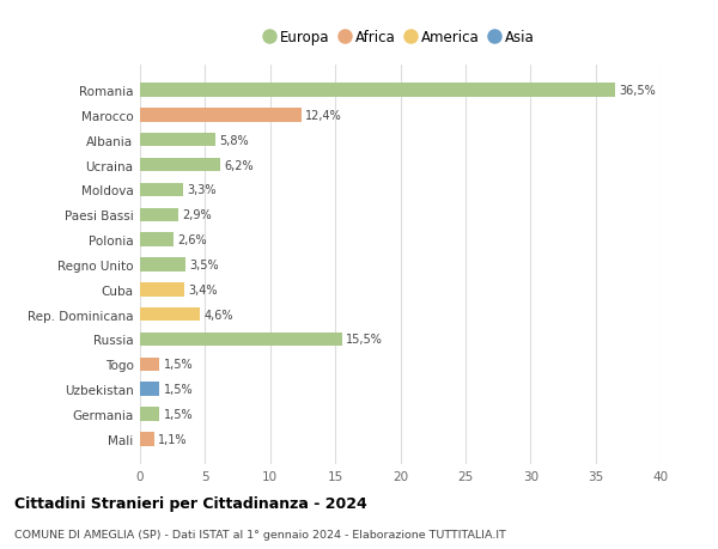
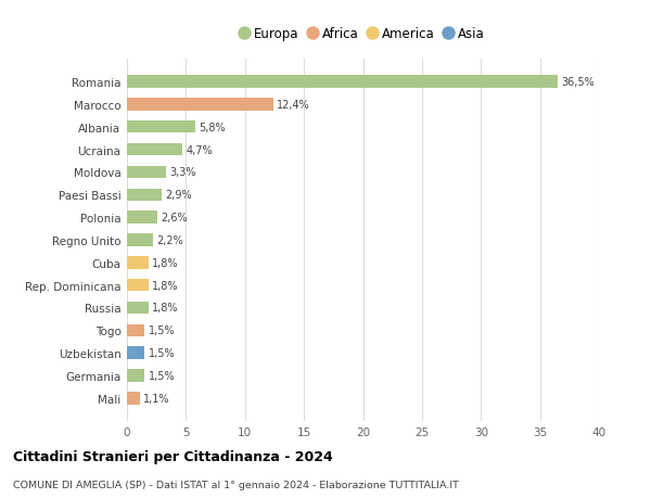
Ucraina: 6,2% -> 4,7%
Regno Unito: 3,5% -> 2,2%
Cuba: 3,4% -> 1,8%
Rep. Dominicana: 4,6% -> 1,8%
Russia: 15,5% -> 1,8%
